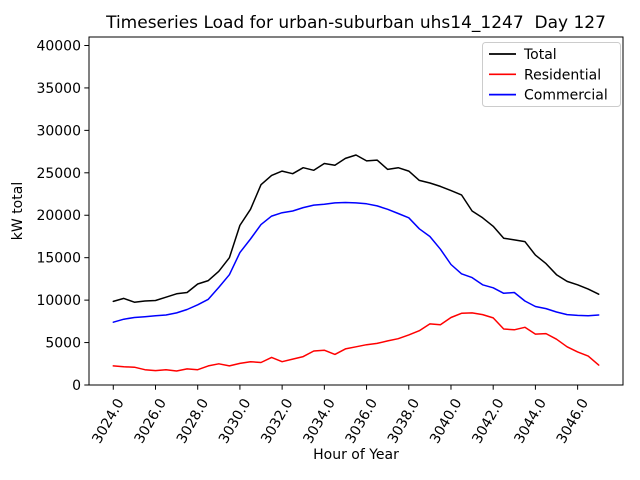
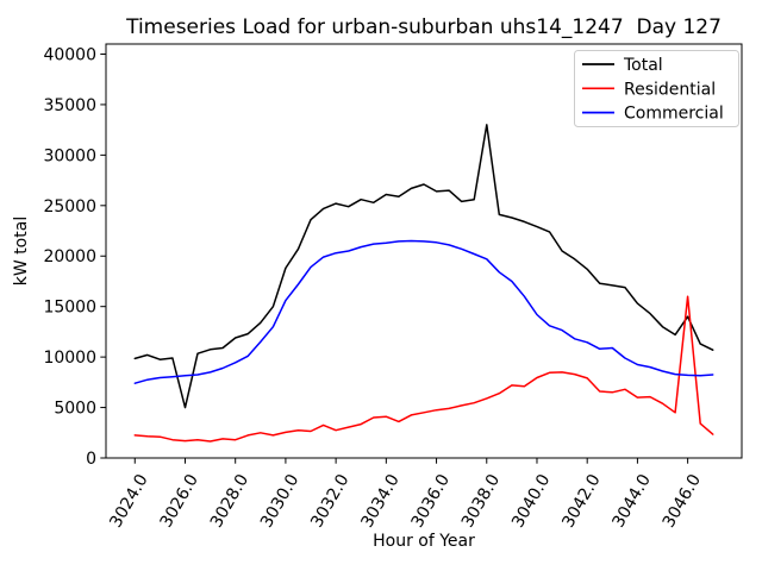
Total/3026.0: 10000 -> 5000
Total/3038.0: 25000 -> 33000
Total/3046.0: 12000 -> 14000
Residential/3046.0: 4000 -> 16000
